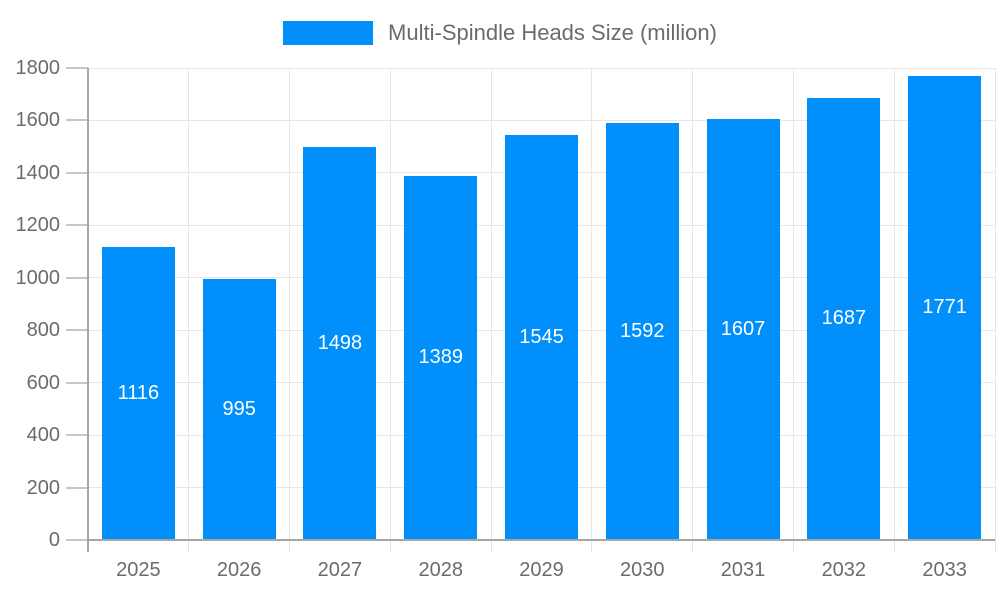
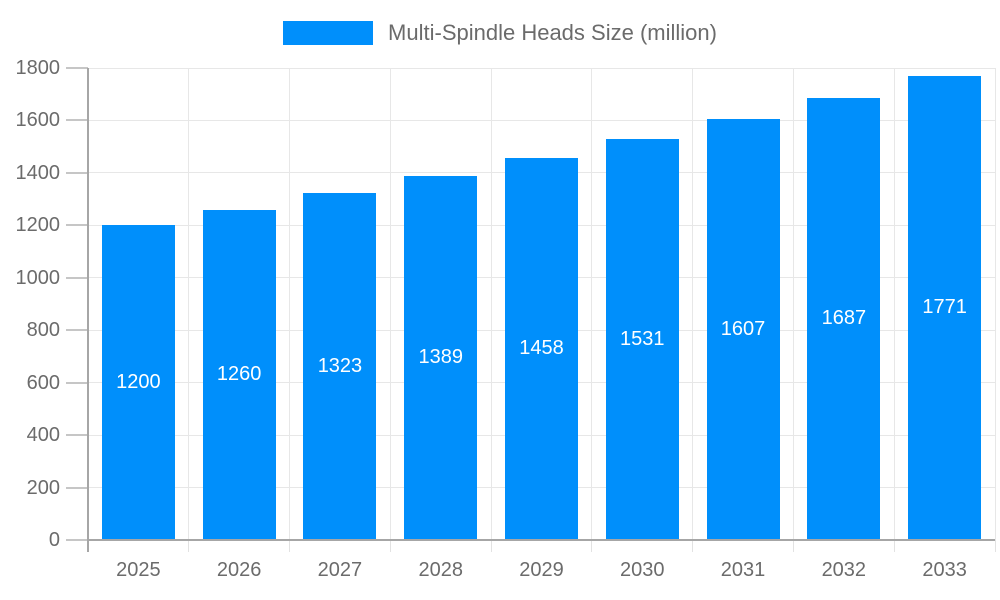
2025: 1116 -> 1200
2026: 995 -> 1260
2027: 1498 -> 1323
2029: 1545 -> 1458
2030: 1592 -> 1531
